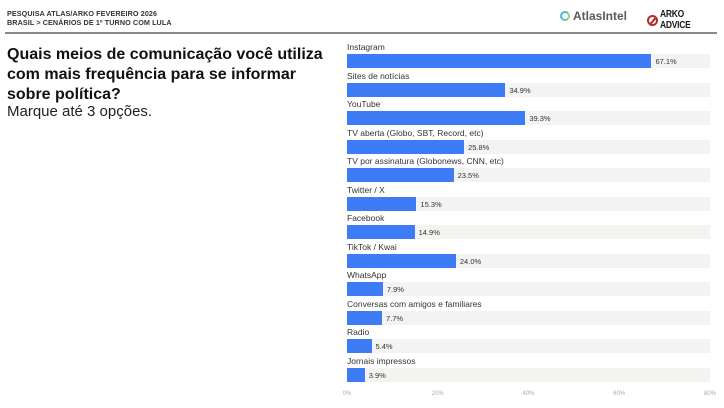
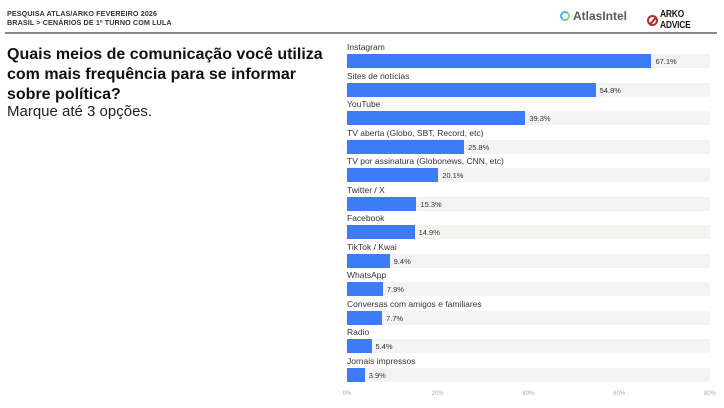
Sites de notícias: 34.9% -> 54.8%
TV por assinatura (Globonews, CNN, etc): 23.5% -> 20.1%
TikTok / Kwai: 24.0% -> 9.4%
